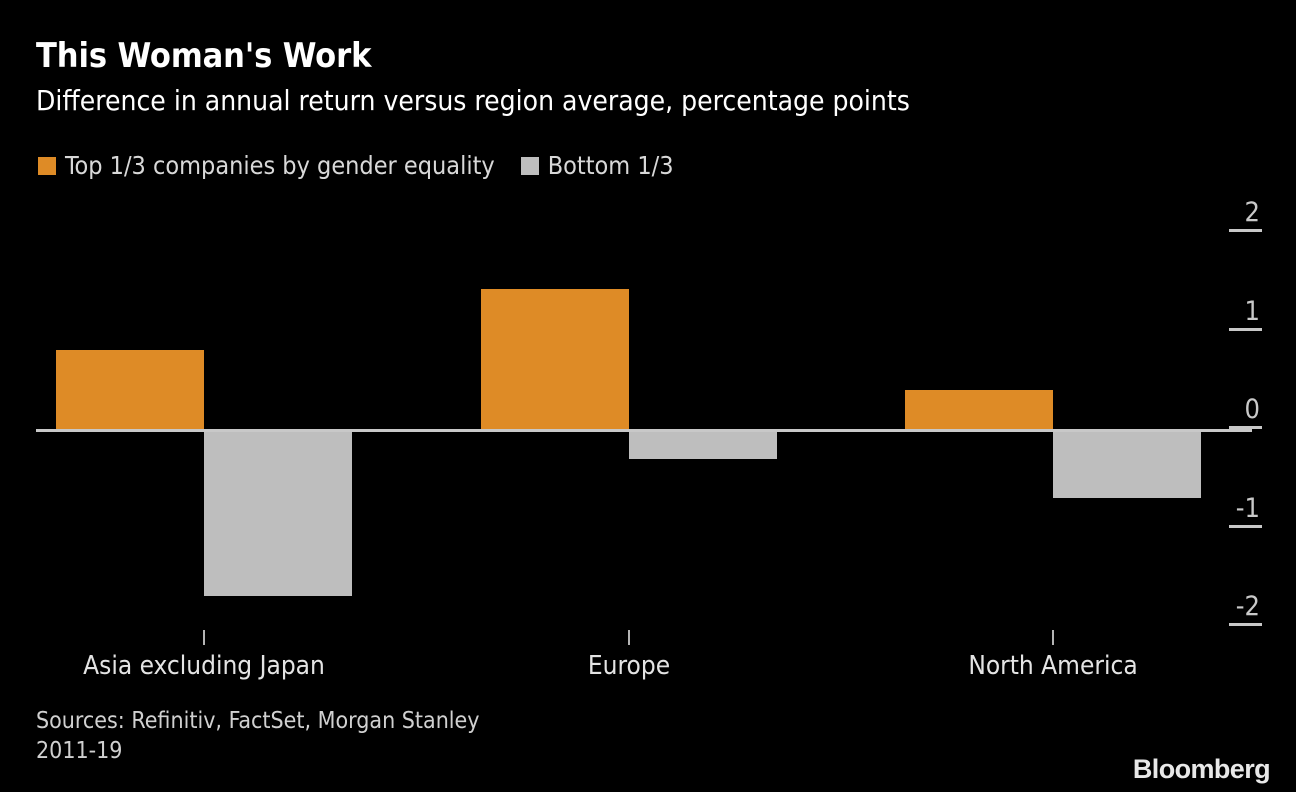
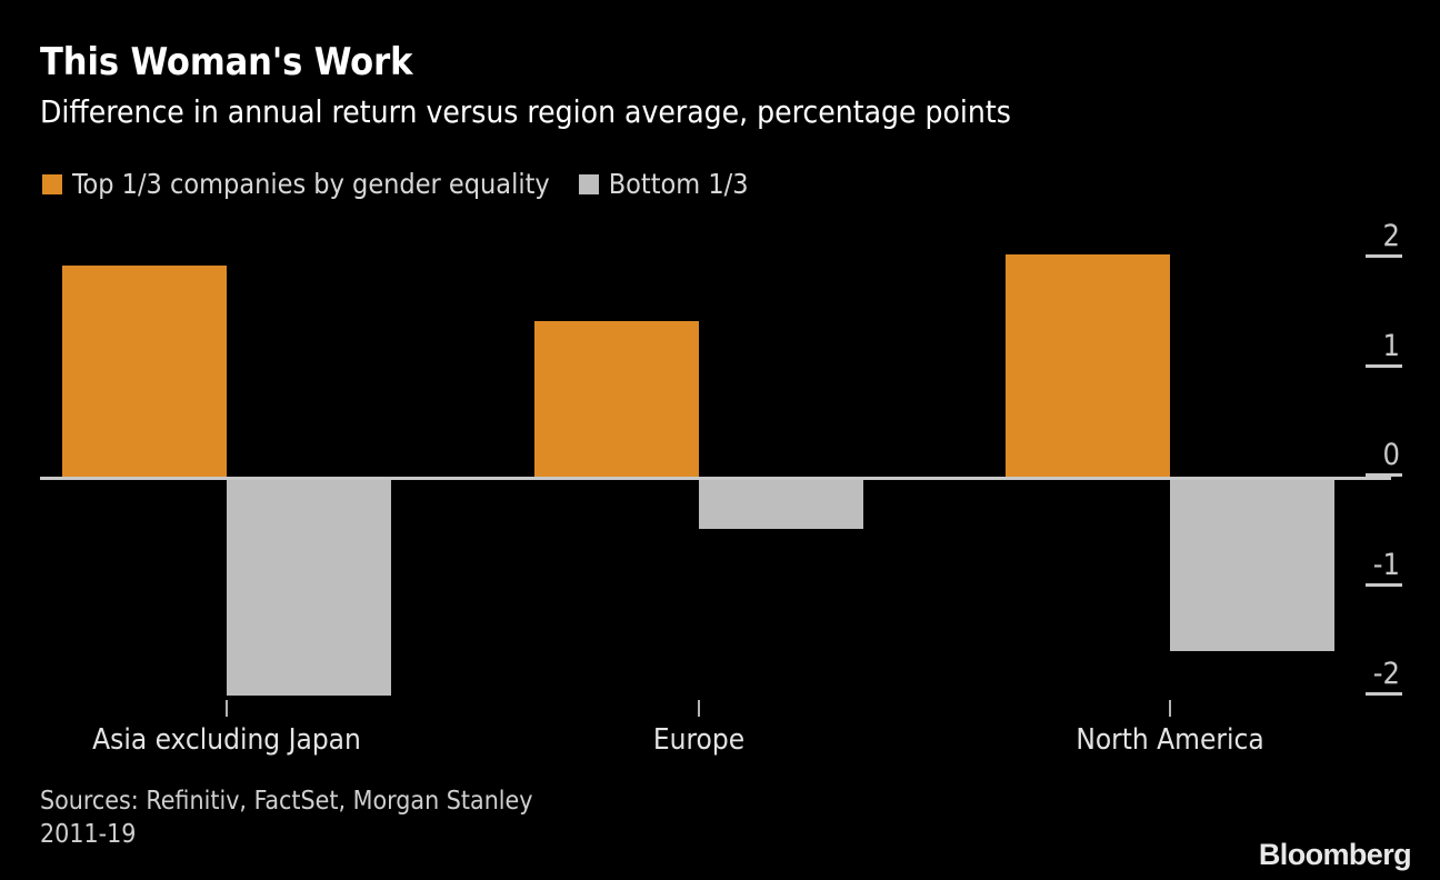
Top 1/3 companies by gender equality/Asia excluding Japan: 0.8 -> 1.9
Bottom 1/3/Asia excluding Japan: -1.7 -> -2.0
Bottom 1/3/Europe: -0.3 -> -0.5
Top 1/3 companies by gender equality/North America: 0.4 -> 2.0
Bottom 1/3/North America: -0.7 -> -1.6
